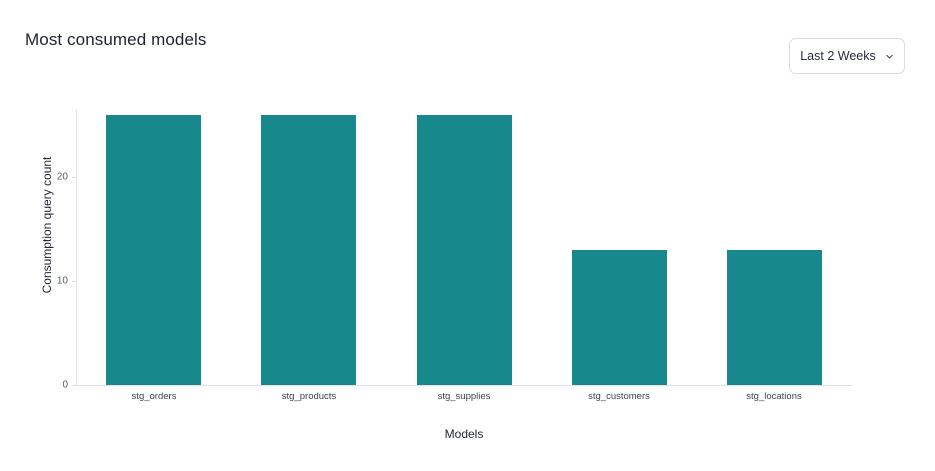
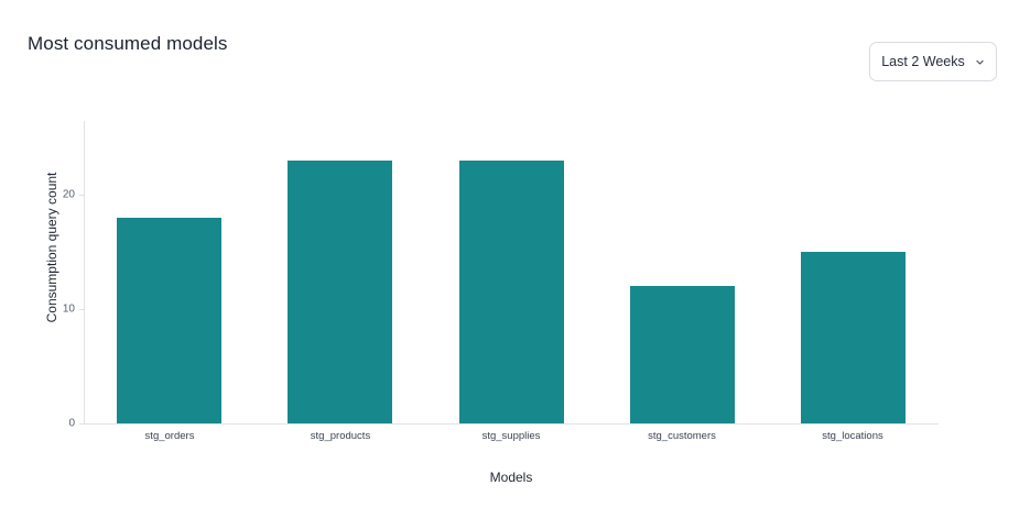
stg_orders: 26 -> 18
stg_products: 26 -> 23
stg_supplies: 26 -> 23
stg_customers: 13 -> 12
stg_locations: 13 -> 15
